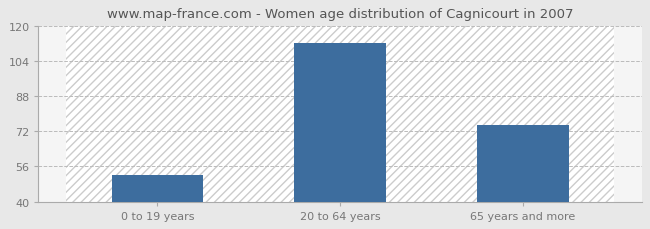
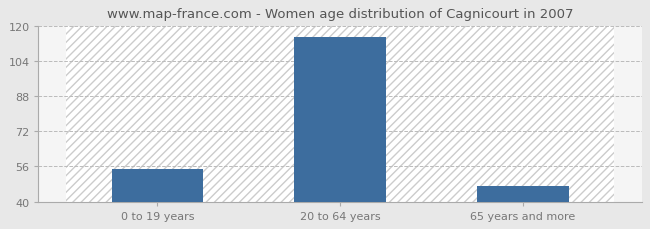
0 to 19 years: 52 -> 55
20 to 64 years: 112 -> 115
65 years and more: 75 -> 47
